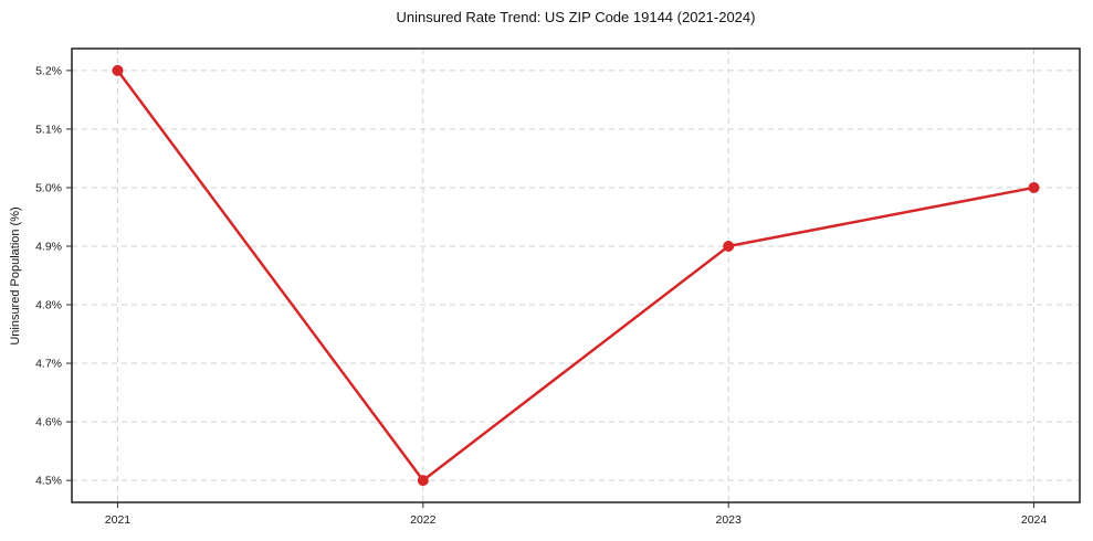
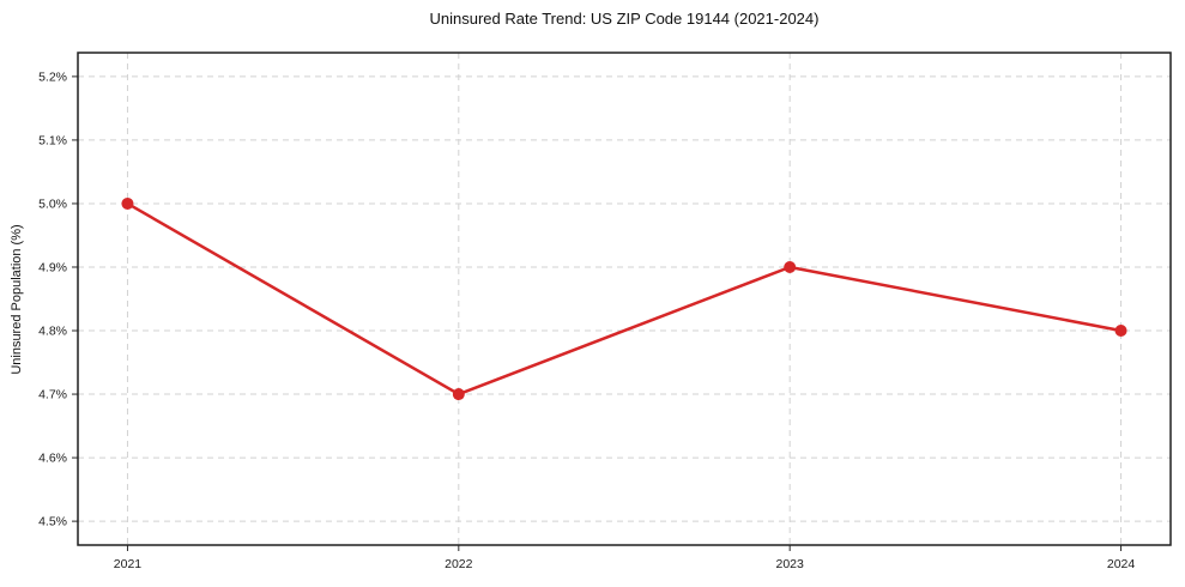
2021: 5.2% -> 5.0%
2022: 4.5% -> 4.7%
2024: 5.0% -> 4.8%
